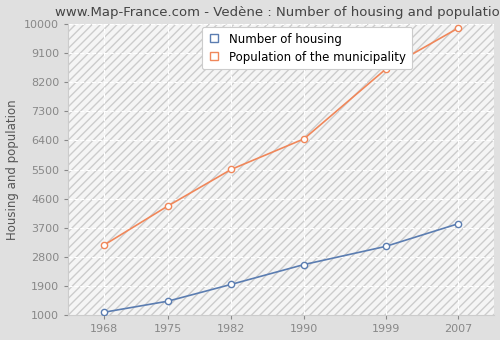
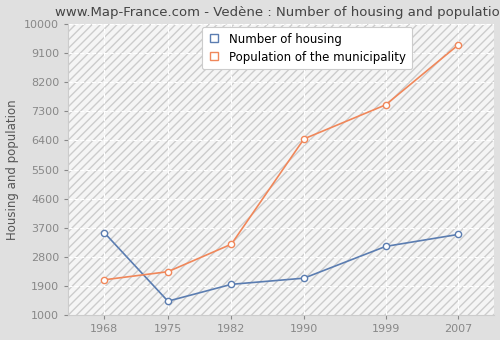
Number of housing/1968: 1100 -> 3550
Population of the municipality/1968: 3180 -> 2100
Population of the municipality/1975: 4380 -> 2350
Population of the municipality/1982: 5510 -> 3200
Number of housing/1990: 2570 -> 2150
Population of the municipality/1999: 8600 -> 7500
Number of housing/2007: 3830 -> 3500
Population of the municipality/2007: 9870 -> 9350
